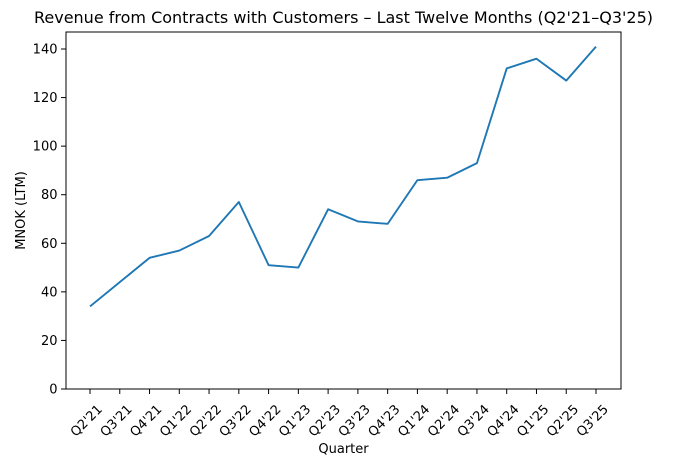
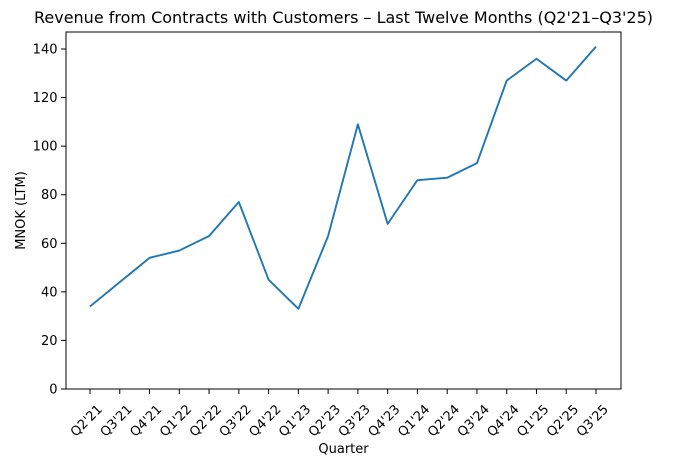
Q4'22: 51 -> 45
Q1'23: 50 -> 33
Q2'23: 74 -> 63
Q3'23: 69 -> 109
Q4'24: 132 -> 127
